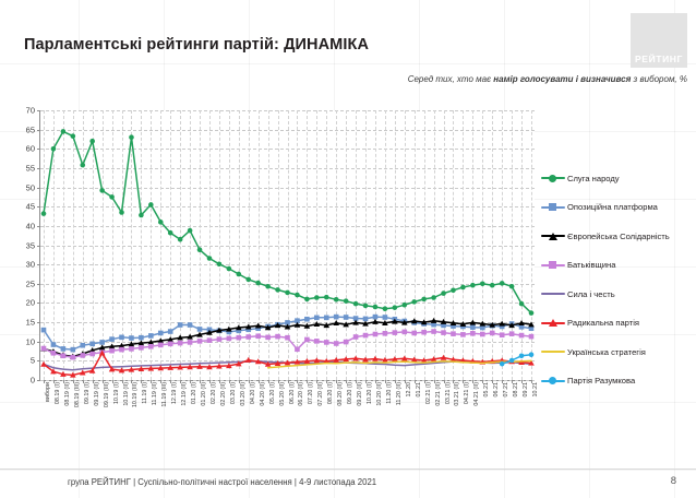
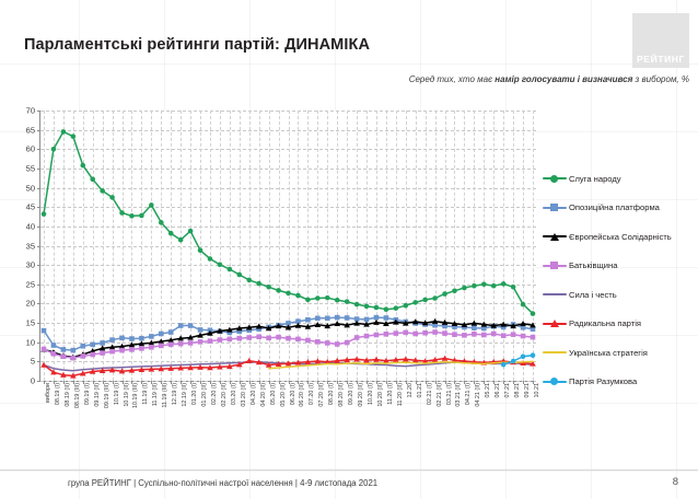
Слуга народу/09.19 (II): 62 -> 52
Радикальна партія/09.19 (III): 7 -> 3
Слуга народу/10.19 (III): 63 -> 43
Батьківщина/06.20 (II): 8 -> 11
